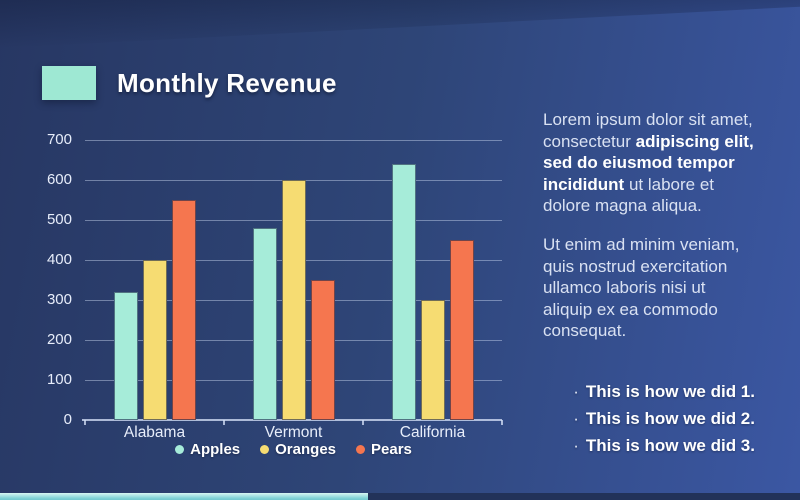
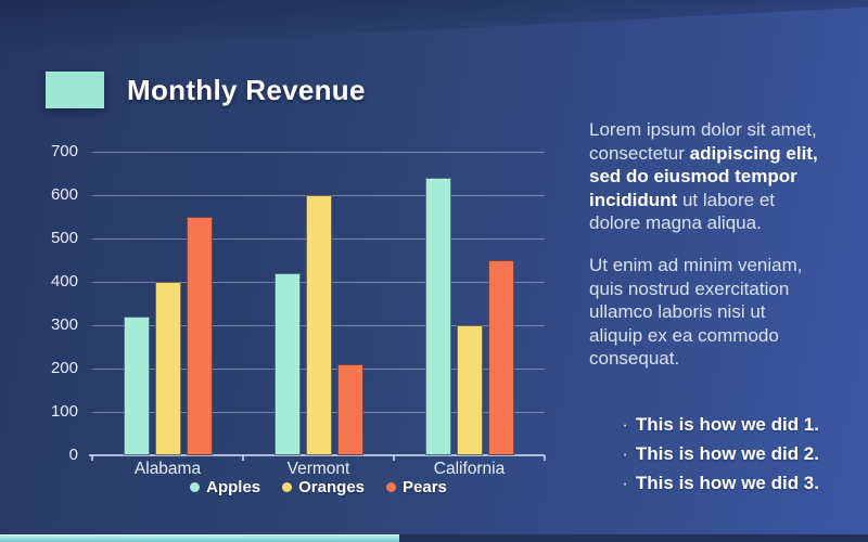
Apples/Vermont: 480 -> 420
Pears/Vermont: 350 -> 210
